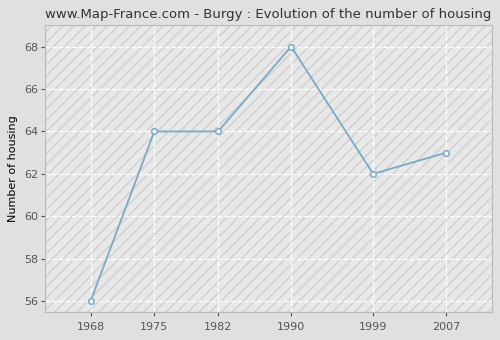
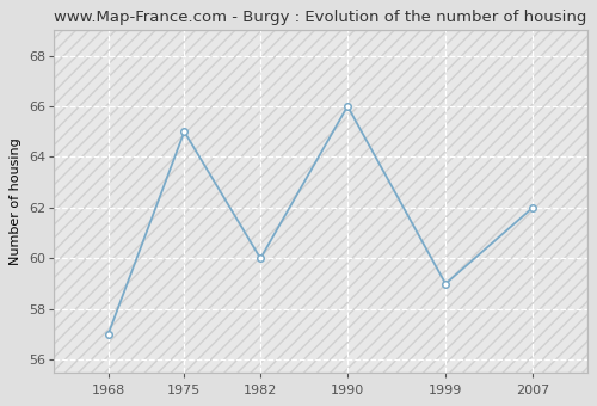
1968: 56 -> 57
1975: 64 -> 65
1982: 64 -> 60
1990: 68 -> 66
1999: 62 -> 59
2007: 63 -> 62
